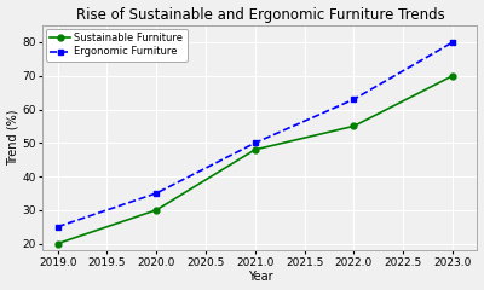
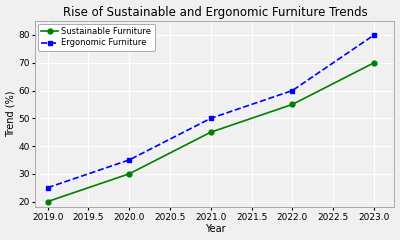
Sustainable Furniture/2021.0: 48 -> 45
Ergonomic Furniture/2022.0: 63 -> 60
